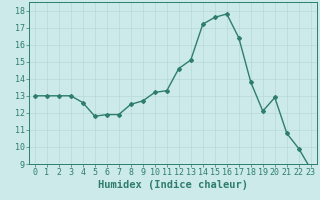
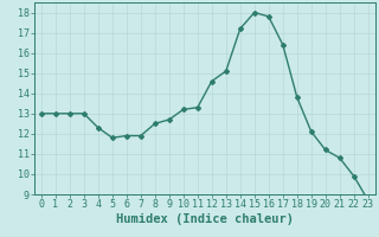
4: 12.6 -> 12.3
15: 17.6 -> 18.0
20: 12.9 -> 11.2
